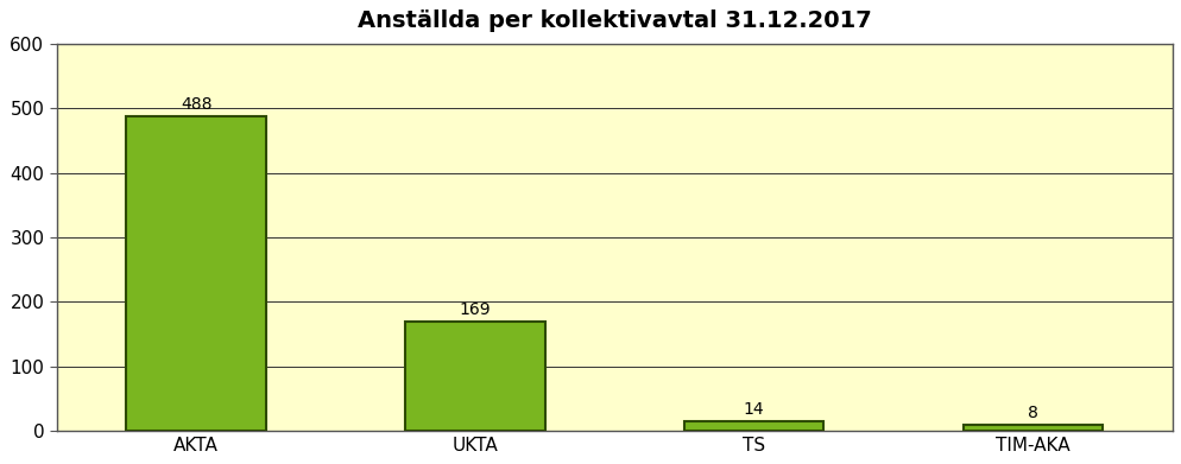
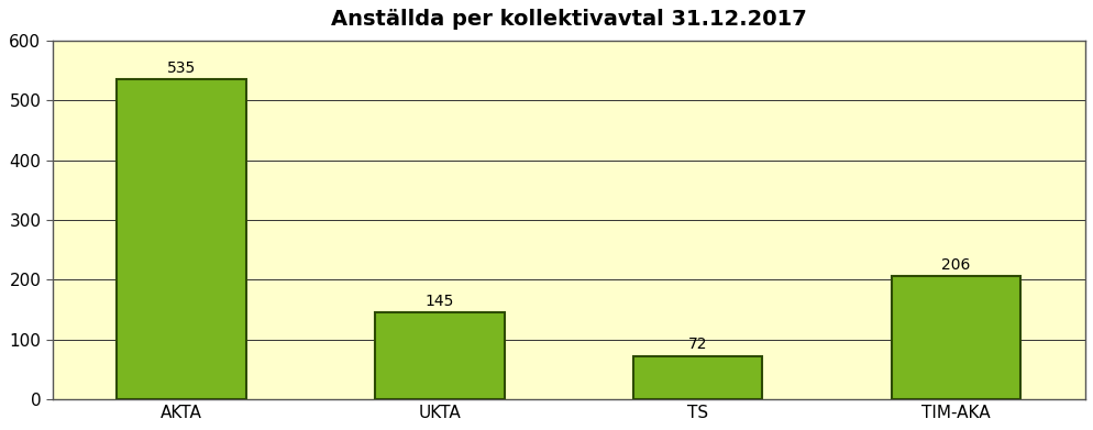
AKTA: 488 -> 535
UKTA: 169 -> 145
TS: 14 -> 72
TIM-AKA: 8 -> 206
